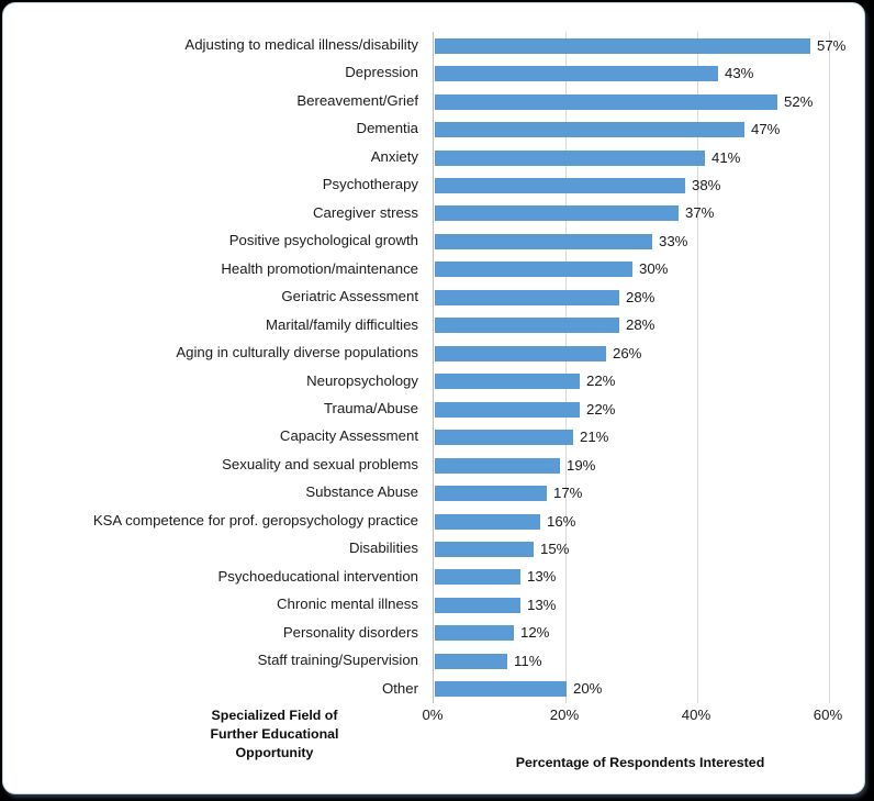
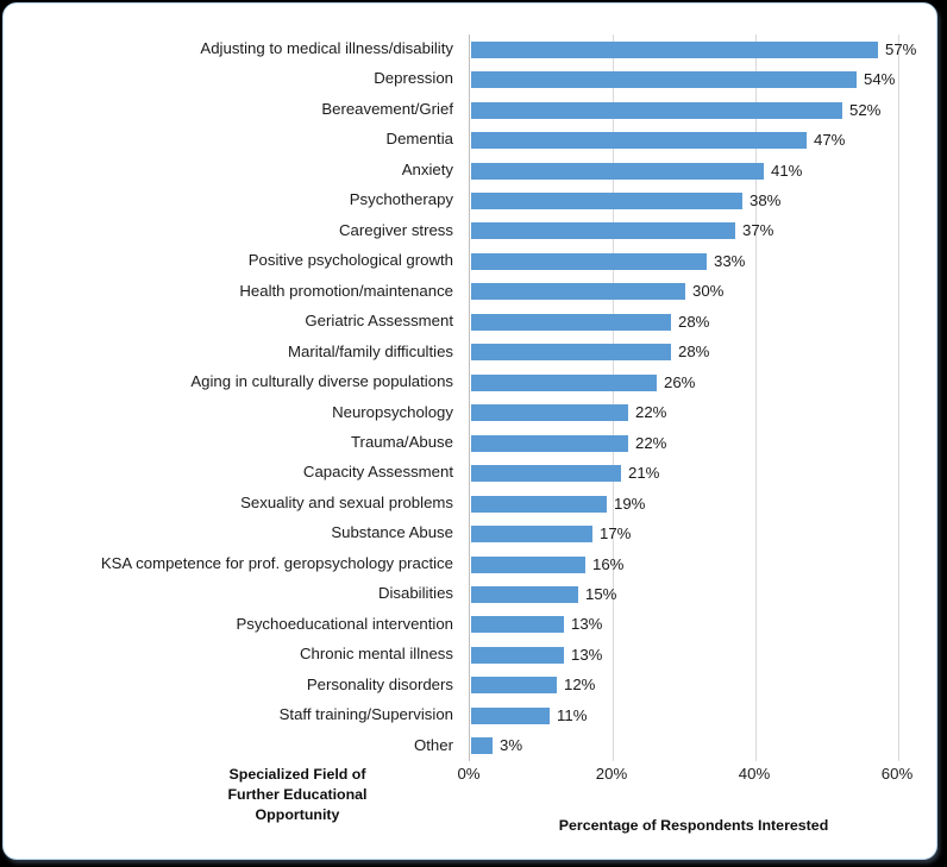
Depression: 43% -> 54%
Other: 20% -> 3%
